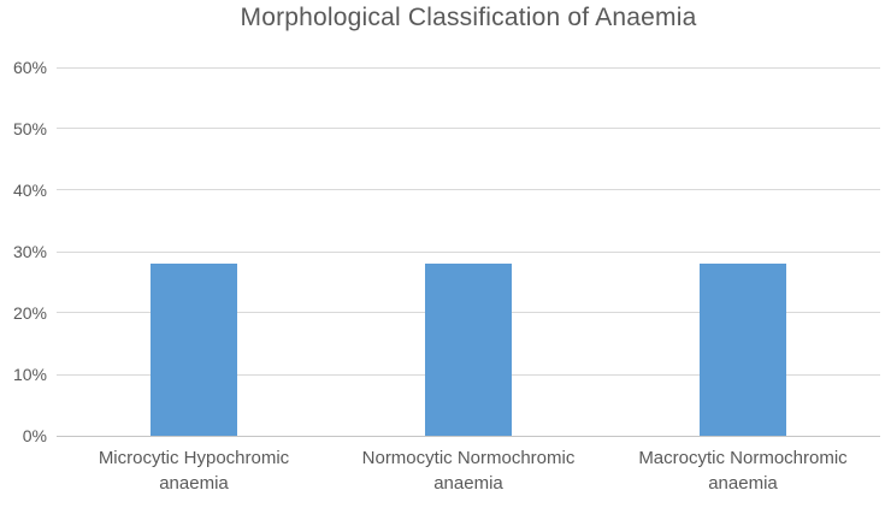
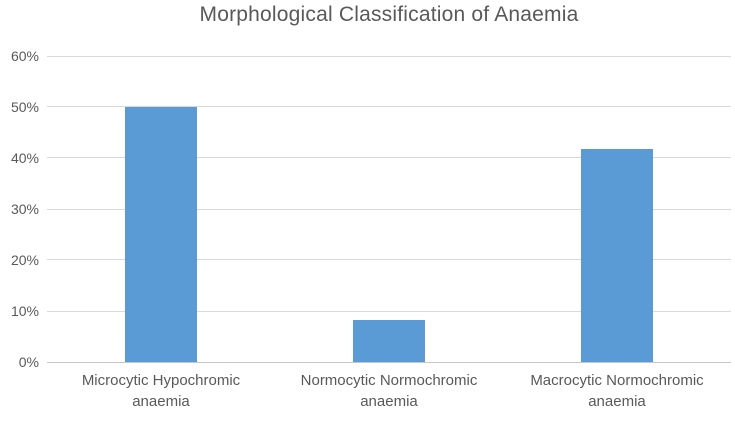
Microcytic Hypochromic anaemia: 28% -> 50%
Normocytic Normochromic anaemia: 28% -> 8%
Macrocytic Normochromic anaemia: 28% -> 42%
